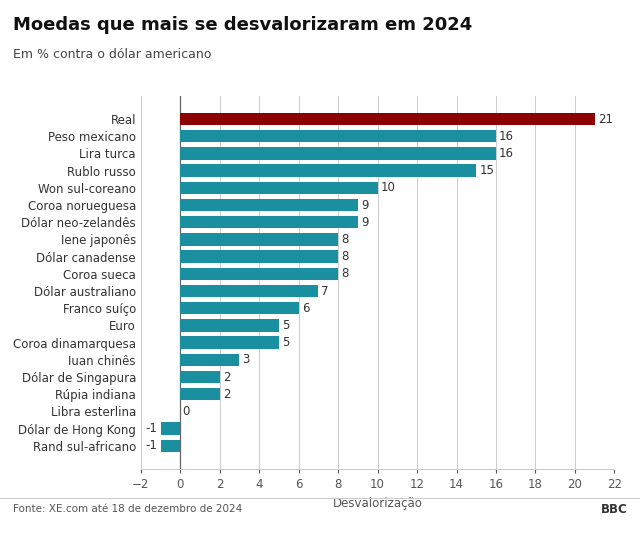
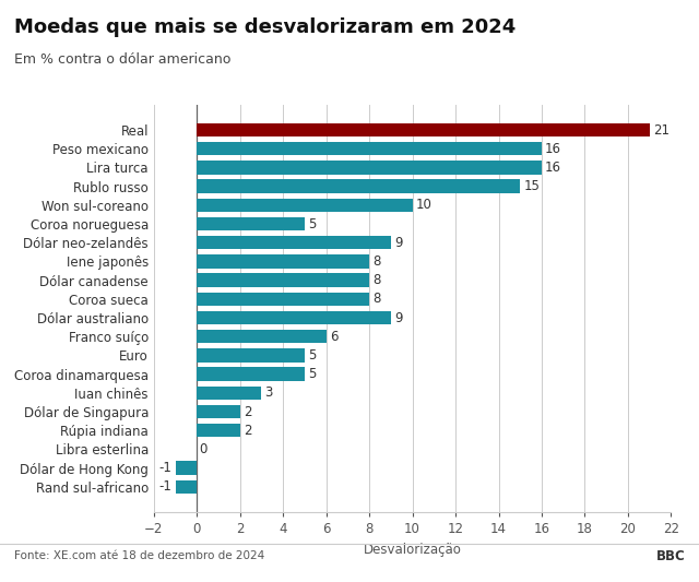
Coroa norueguesa: 9 -> 5
Dólar australiano: 7 -> 9
